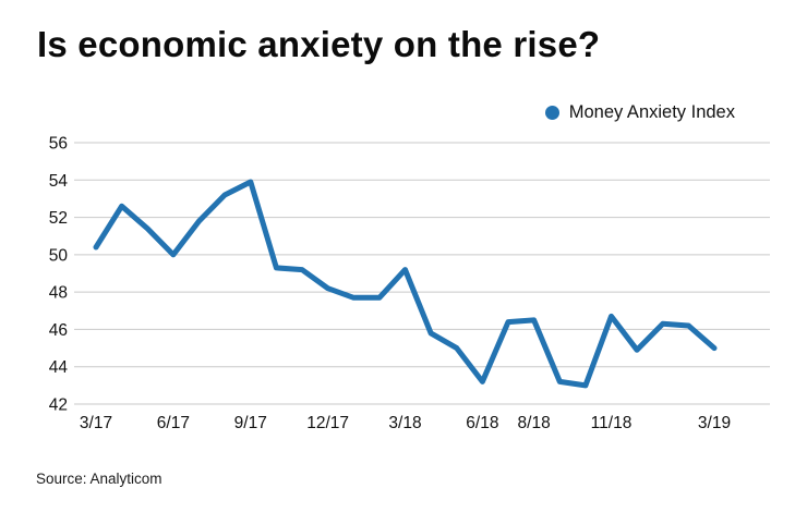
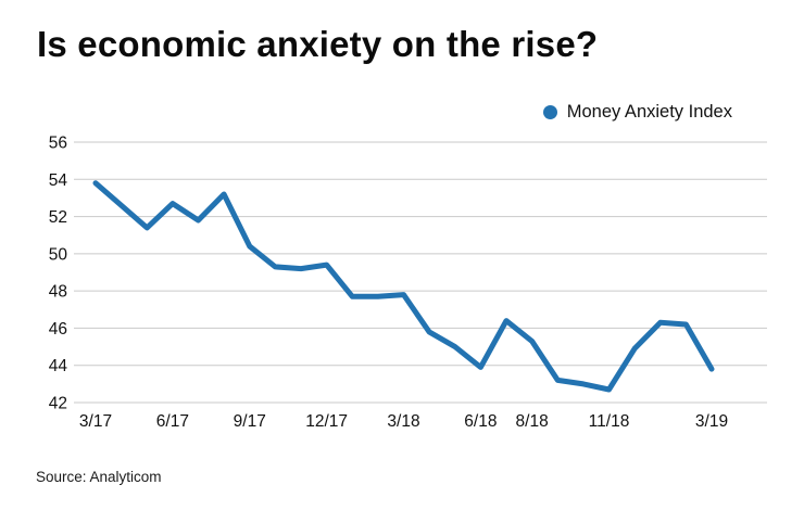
3/17: 50.4 -> 53.8
6/17: 50.0 -> 52.7
9/17: 53.9 -> 50.4
12/17: 48.2 -> 49.4
3/18: 49.2 -> 47.8
6/18: 43.2 -> 43.9
8/18: 46.5 -> 45.3
11/18: 46.7 -> 42.7
3/19: 45.0 -> 43.8
